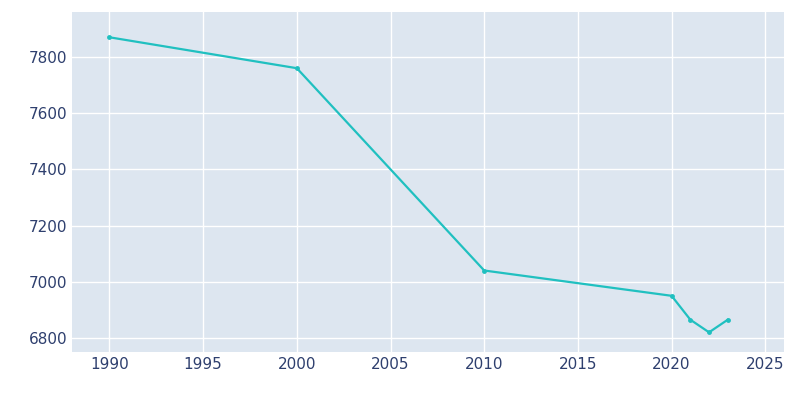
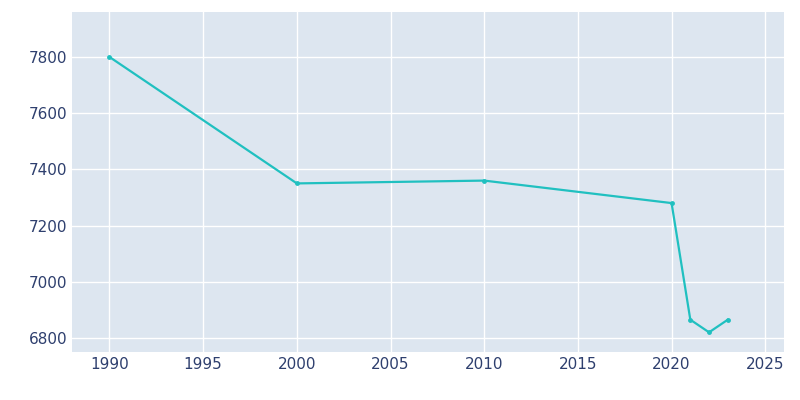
1990: 7870 -> 7800
2000: 7760 -> 7350
2010: 7040 -> 7360
2020: 6950 -> 7280
